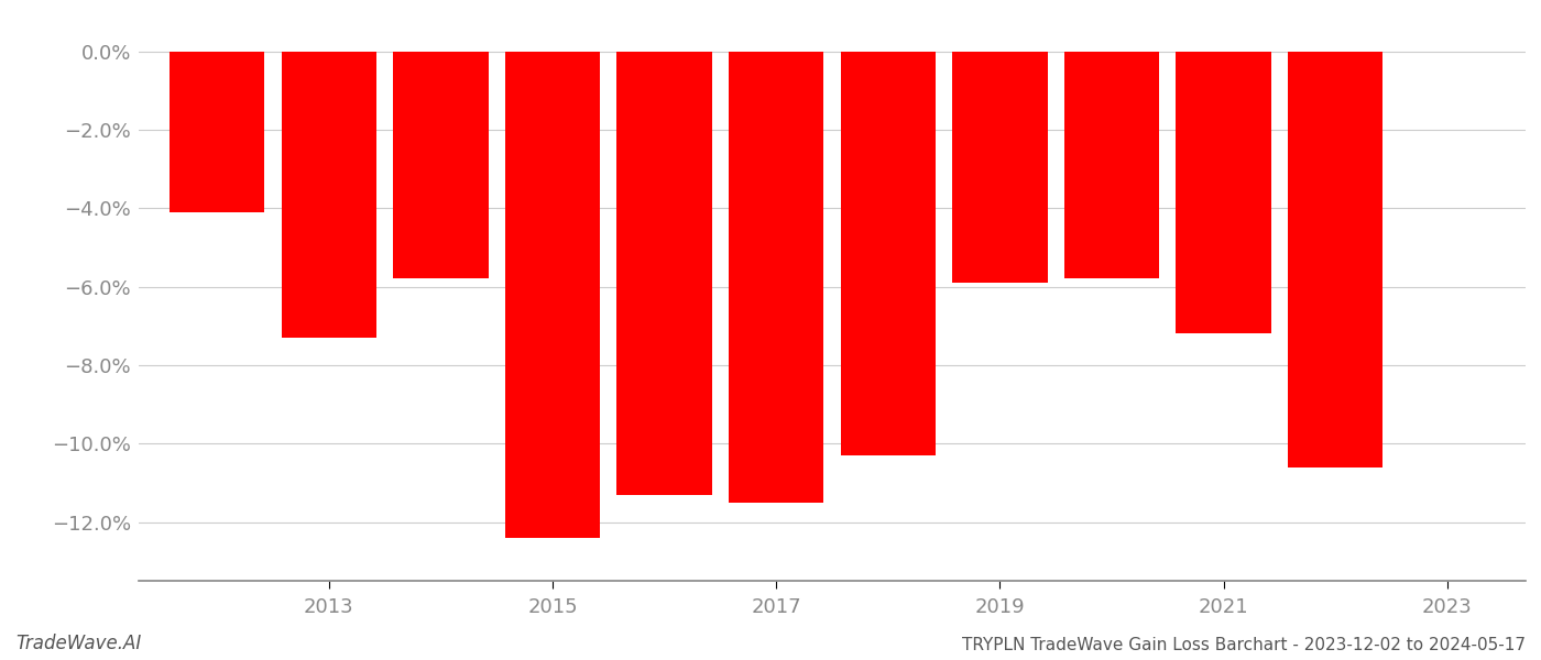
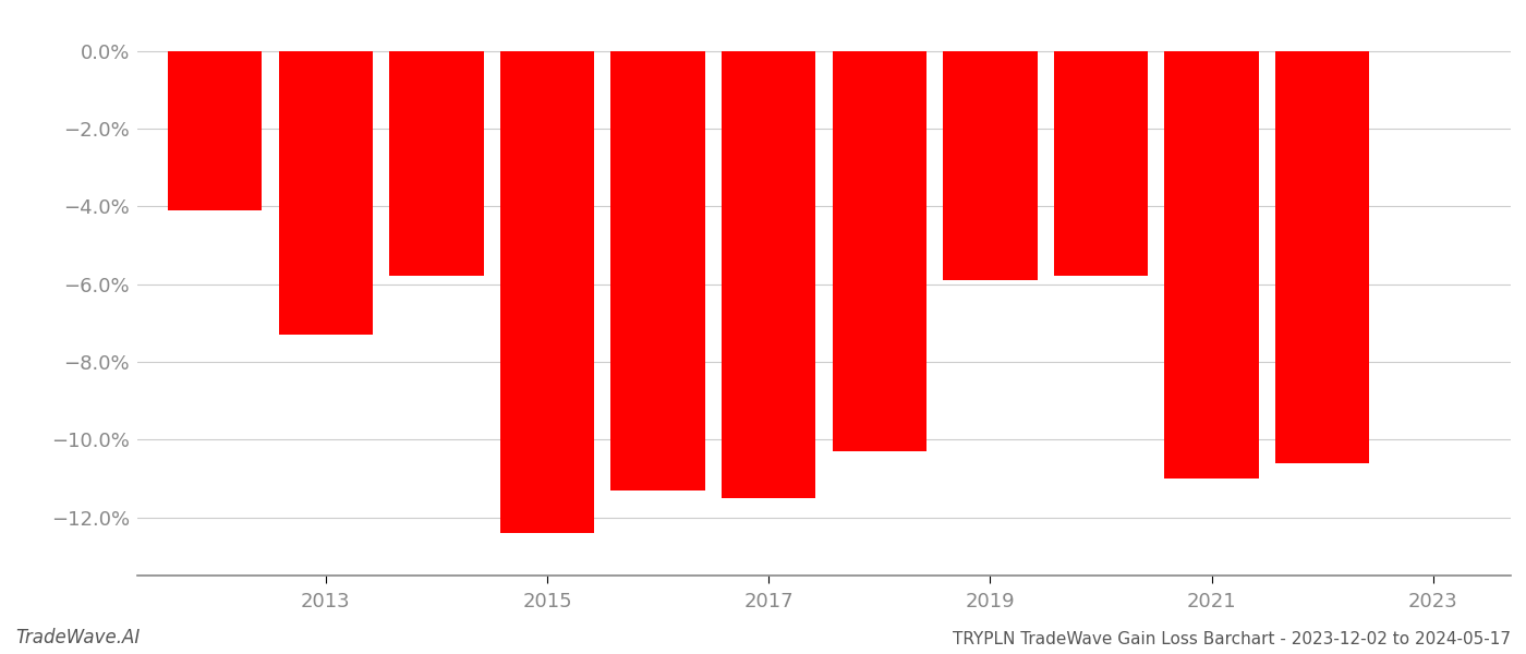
2021: -7.2% -> -11.0%
